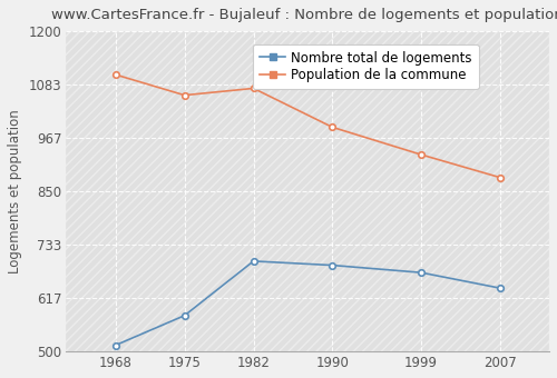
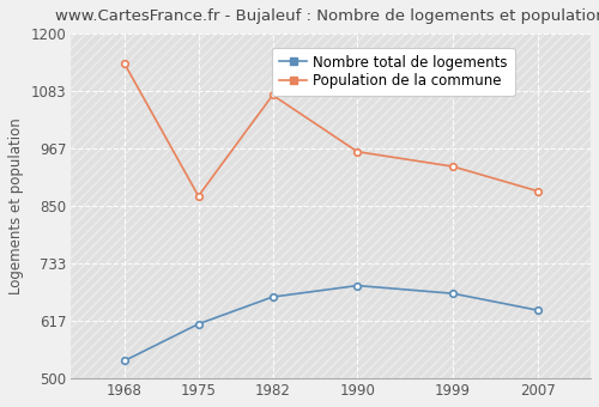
Nombre total de logements/1968: 513 -> 535
Population de la commune/1968: 1105 -> 1140
Nombre total de logements/1975: 578 -> 610
Population de la commune/1975: 1060 -> 870
Nombre total de logements/1982: 697 -> 665
Population de la commune/1990: 990 -> 960
